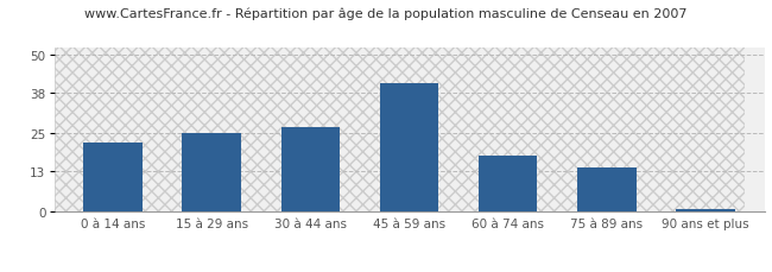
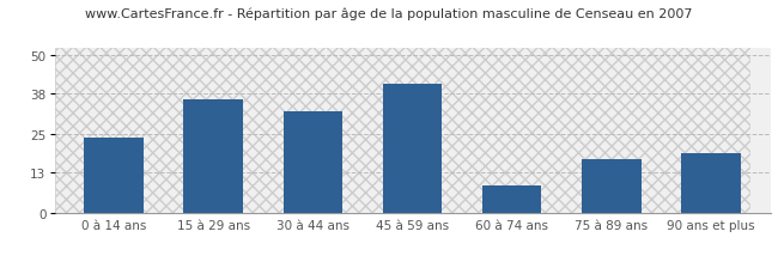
0 à 14 ans: 22 -> 24
15 à 29 ans: 25 -> 36
30 à 44 ans: 27 -> 32
60 à 74 ans: 18 -> 9
75 à 89 ans: 14 -> 17
90 ans et plus: 1 -> 19
